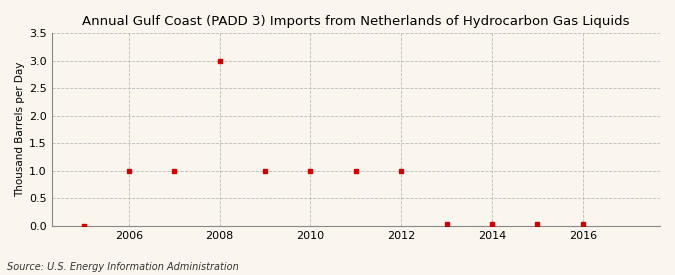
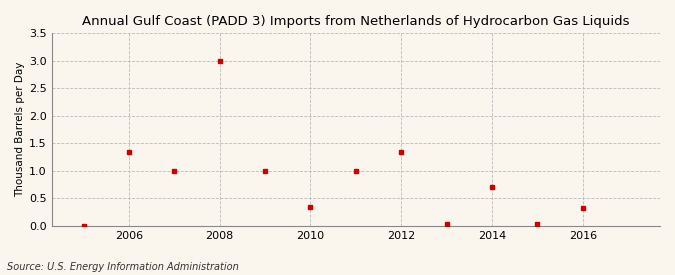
2006: 1.00 -> 1.34
2010: 1.00 -> 0.34
2012: 1.00 -> 1.34
2014: 0.03 -> 0.70
2016: 0.03 -> 0.32
